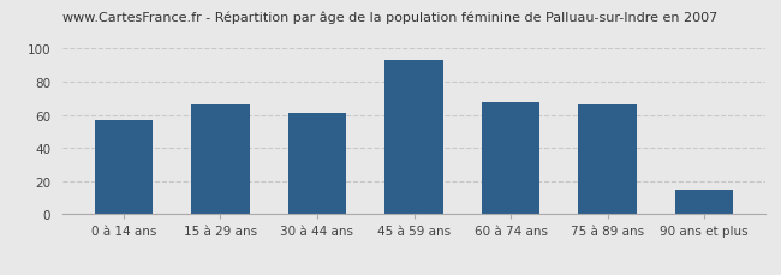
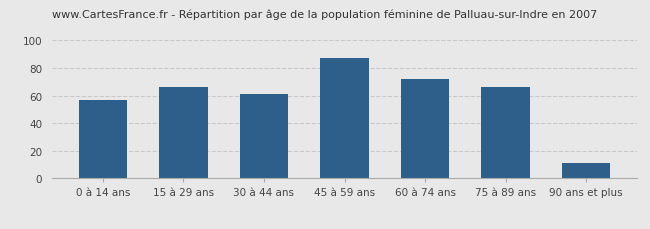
45 à 59 ans: 93 -> 87
60 à 74 ans: 68 -> 72
90 ans et plus: 15 -> 11
